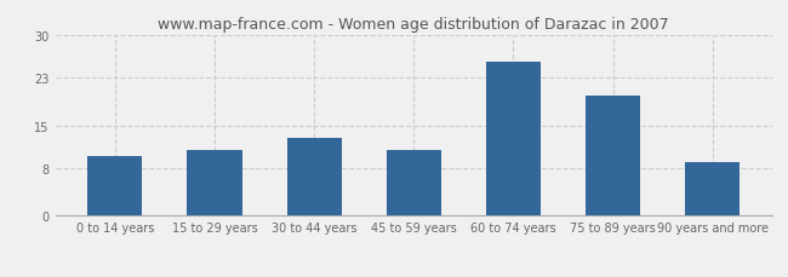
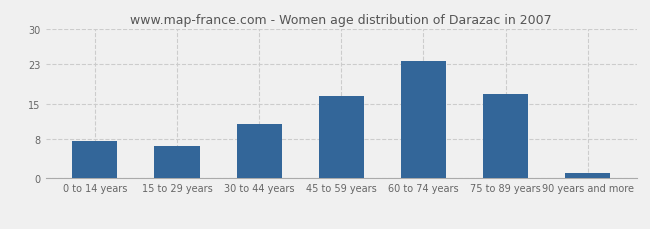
0 to 14 years: 10.0 -> 7.5
15 to 29 years: 11.0 -> 6.5
30 to 44 years: 13.0 -> 11.0
45 to 59 years: 11.0 -> 16.5
60 to 74 years: 25.5 -> 23.5
75 to 89 years: 20.0 -> 17.0
90 years and more: 9.0 -> 1.0
